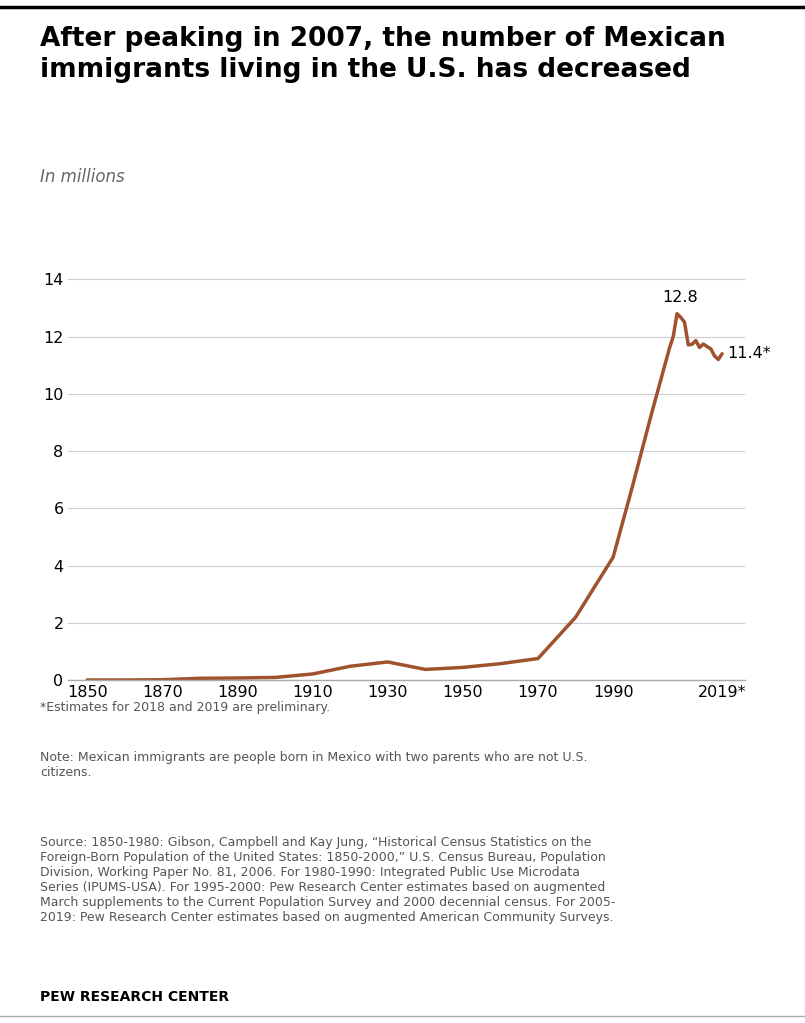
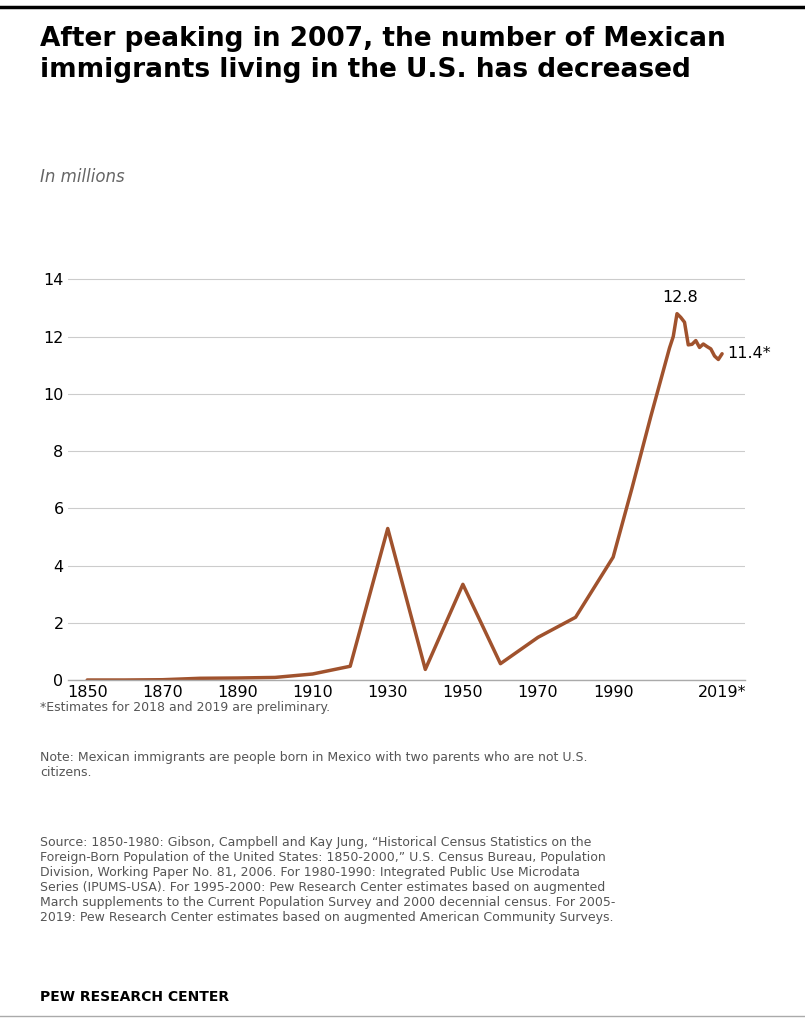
1930: 0.64 -> 5.30
1950: 0.45 -> 3.35
1970: 0.76 -> 1.50
